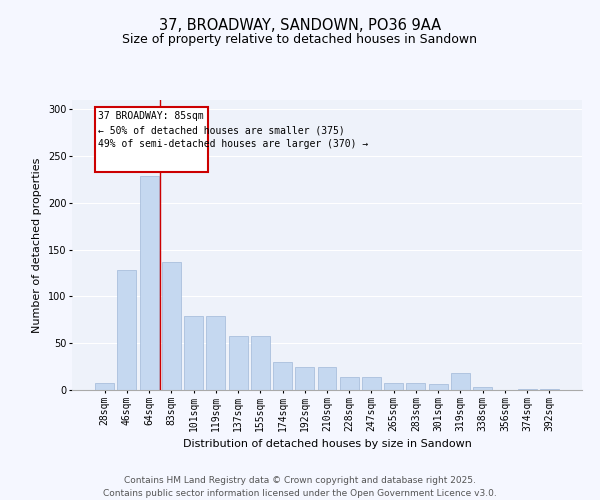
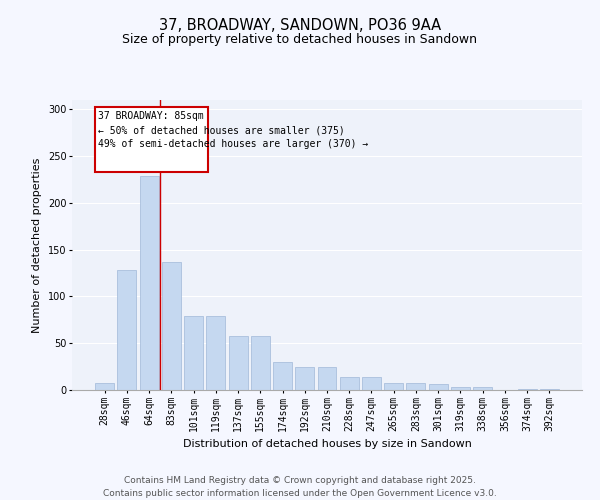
319sqm: 18 -> 3
